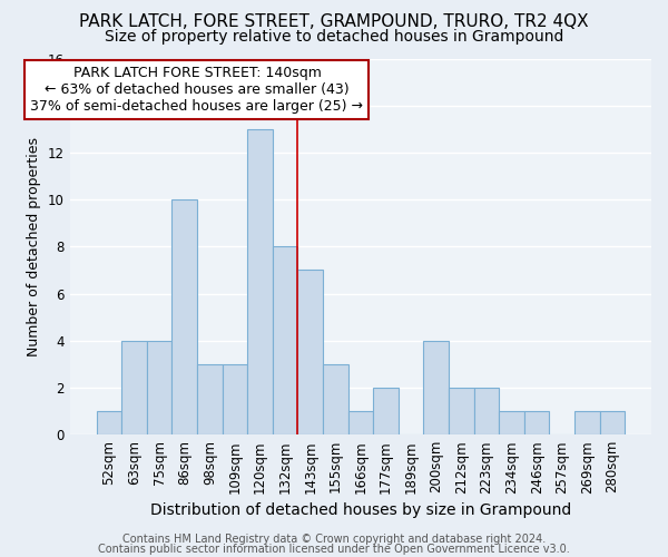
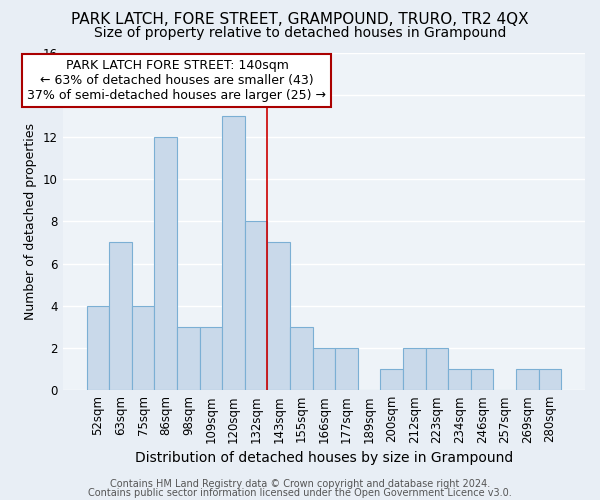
52sqm: 1 -> 4
63sqm: 4 -> 7
86sqm: 10 -> 12
166sqm: 1 -> 2
200sqm: 4 -> 1
